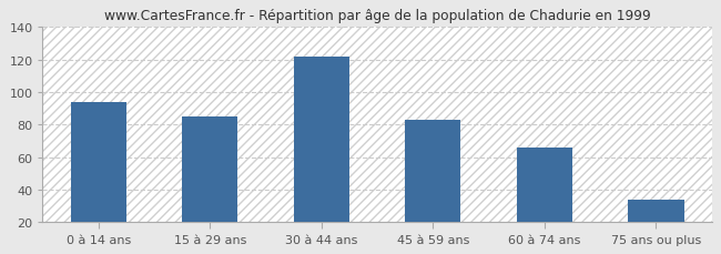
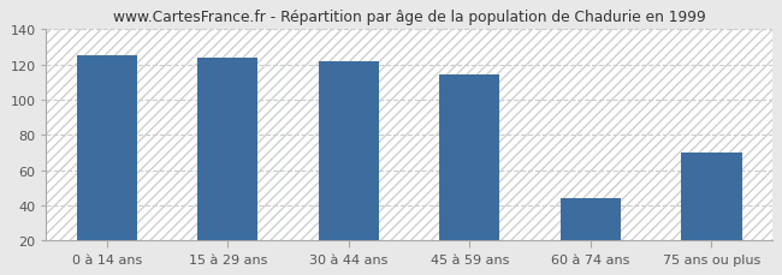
0 à 14 ans: 94 -> 125
15 à 29 ans: 85 -> 124
45 à 59 ans: 83 -> 114
60 à 74 ans: 66 -> 44
75 ans ou plus: 34 -> 70
